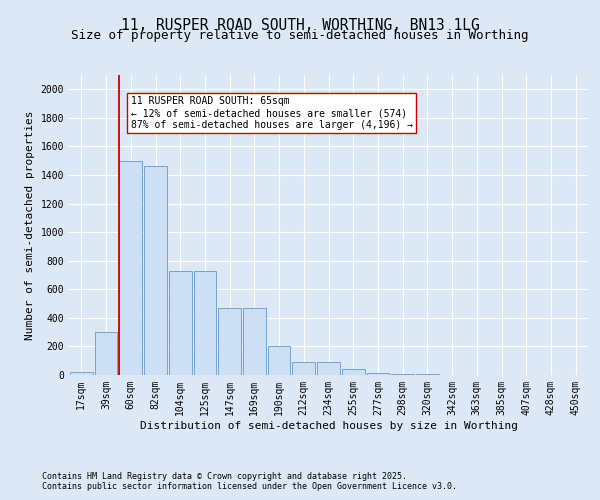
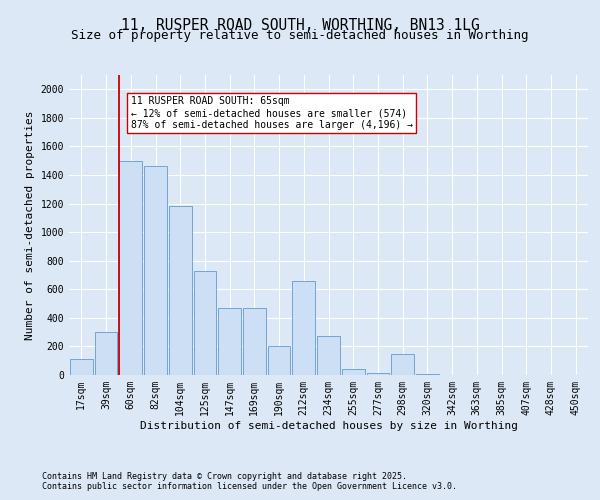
17sqm: 20 -> 110
104sqm: 730 -> 1180
212sqm: 90 -> 660
234sqm: 90 -> 270
298sqm: 10 -> 150
